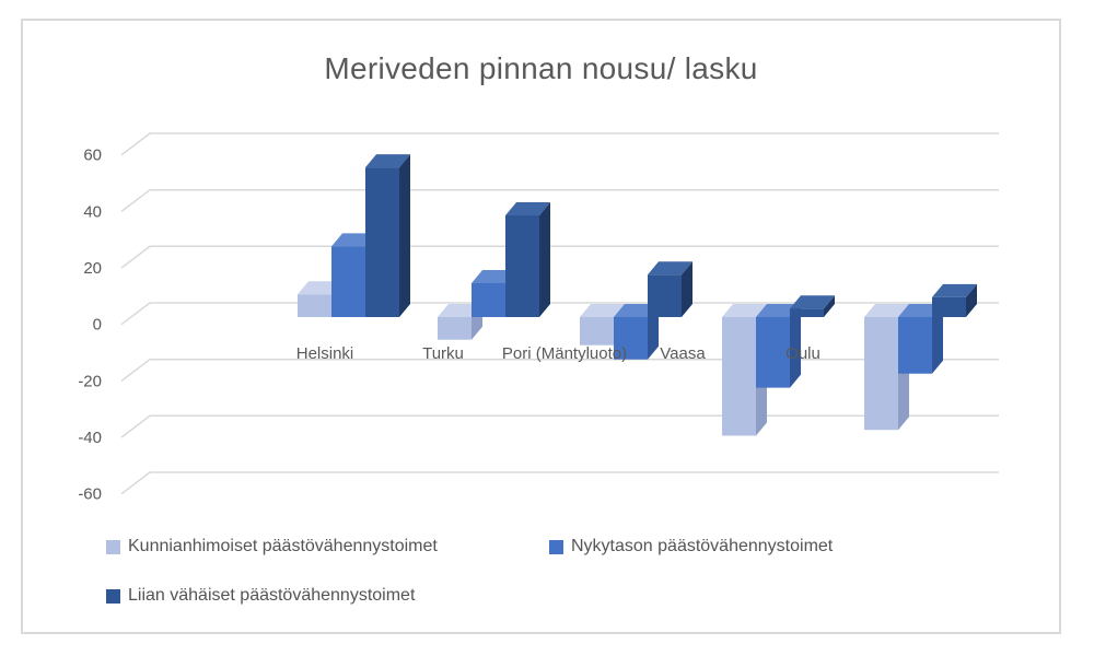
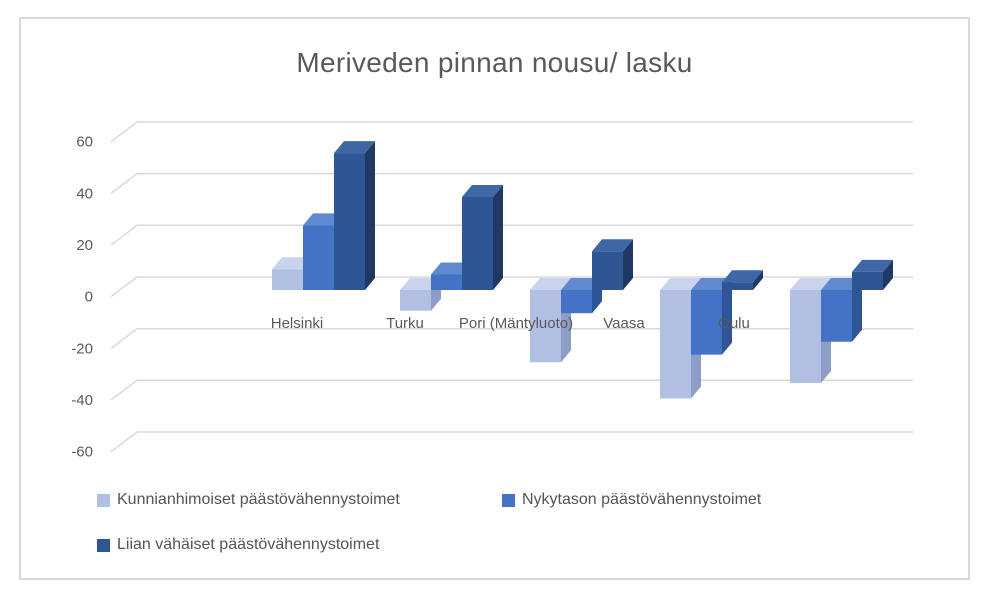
Nykytason päästövähennystoimet/Turku: 12 -> 6
Kunnianhimoiset päästövähennystoimet/Pori (Mäntyluoto): -10 -> -28
Nykytason päästövähennystoimet/Pori (Mäntyluoto): -15 -> -9
Kunnianhimoiset päästövähennystoimet/Oulu: -40 -> -36
